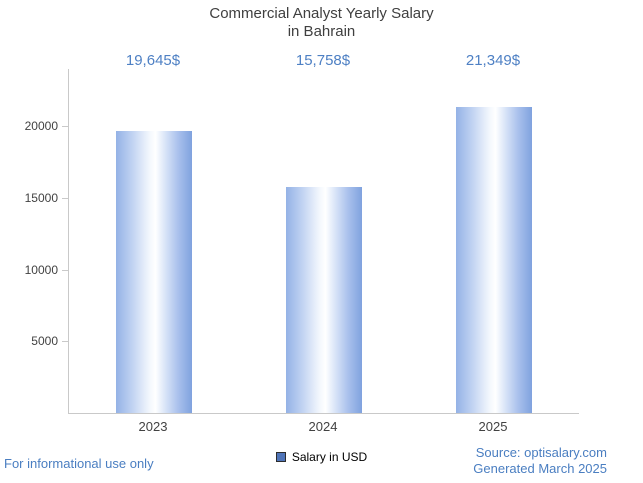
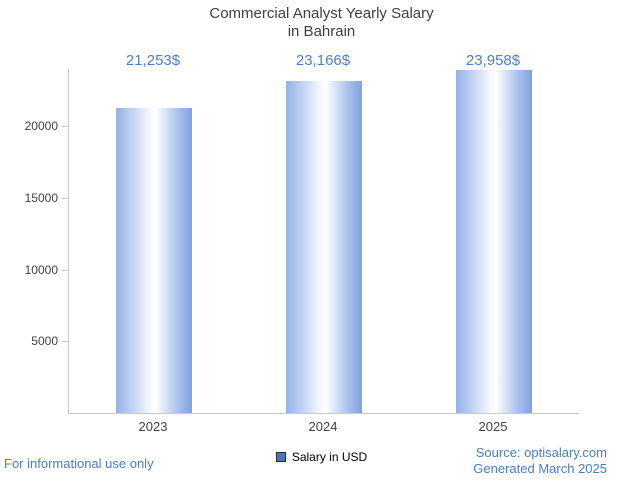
2023: 19,645 -> 21,253
2024: 15,758 -> 23,166
2025: 21,349 -> 23,958
